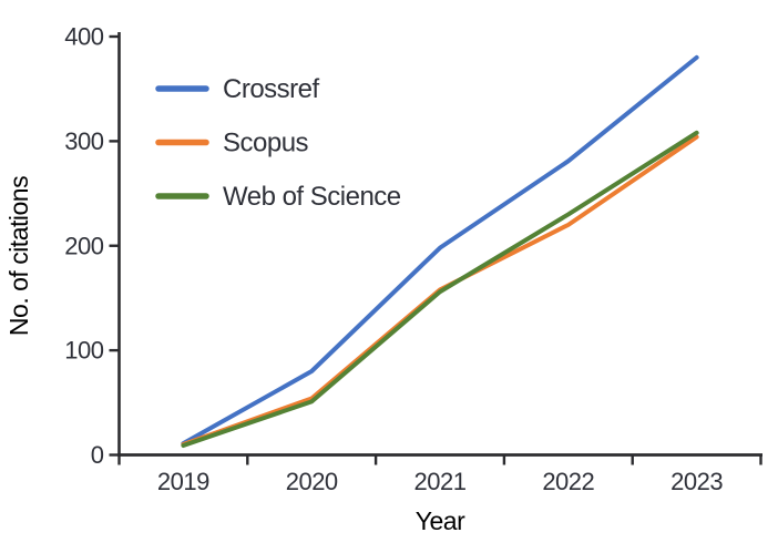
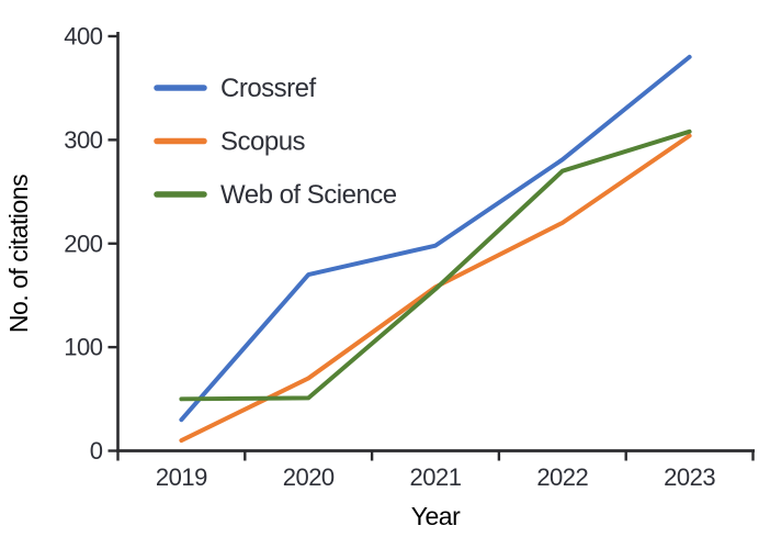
Crossref/2019: 10 -> 30
Web of Science/2019: 10 -> 50
Crossref/2020: 80 -> 170
Scopus/2020: 50 -> 70
Web of Science/2022: 230 -> 270
